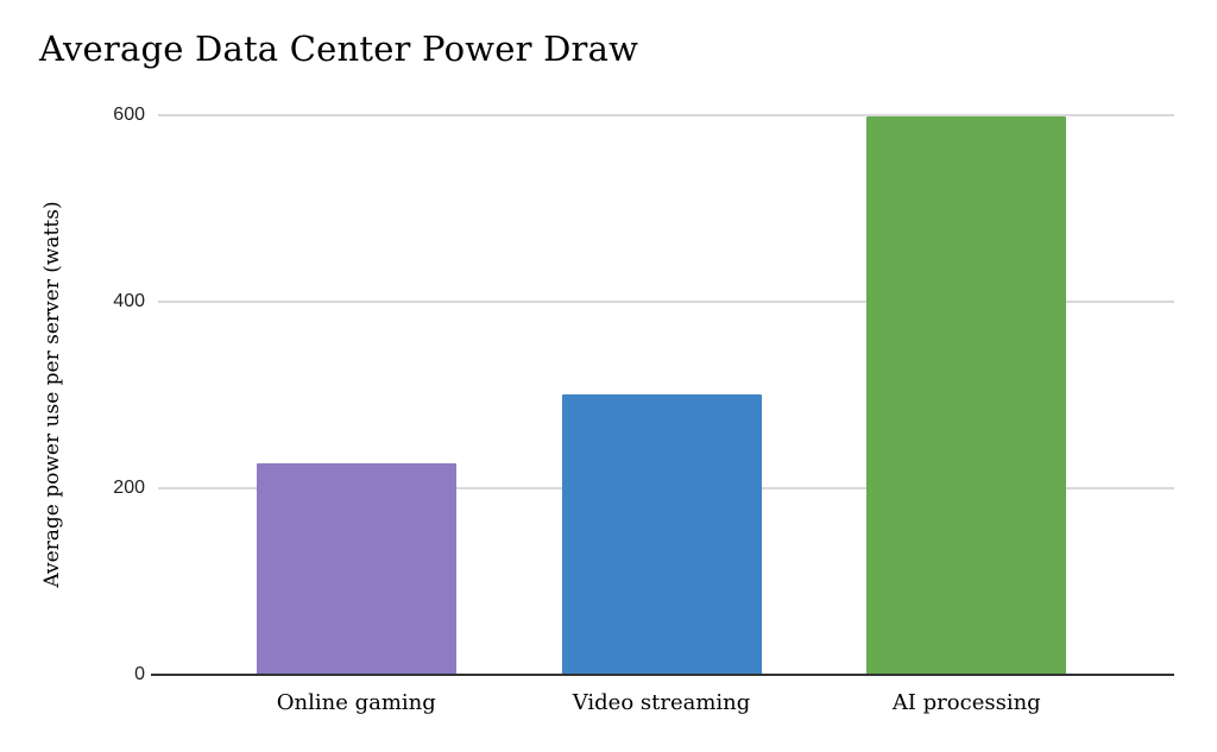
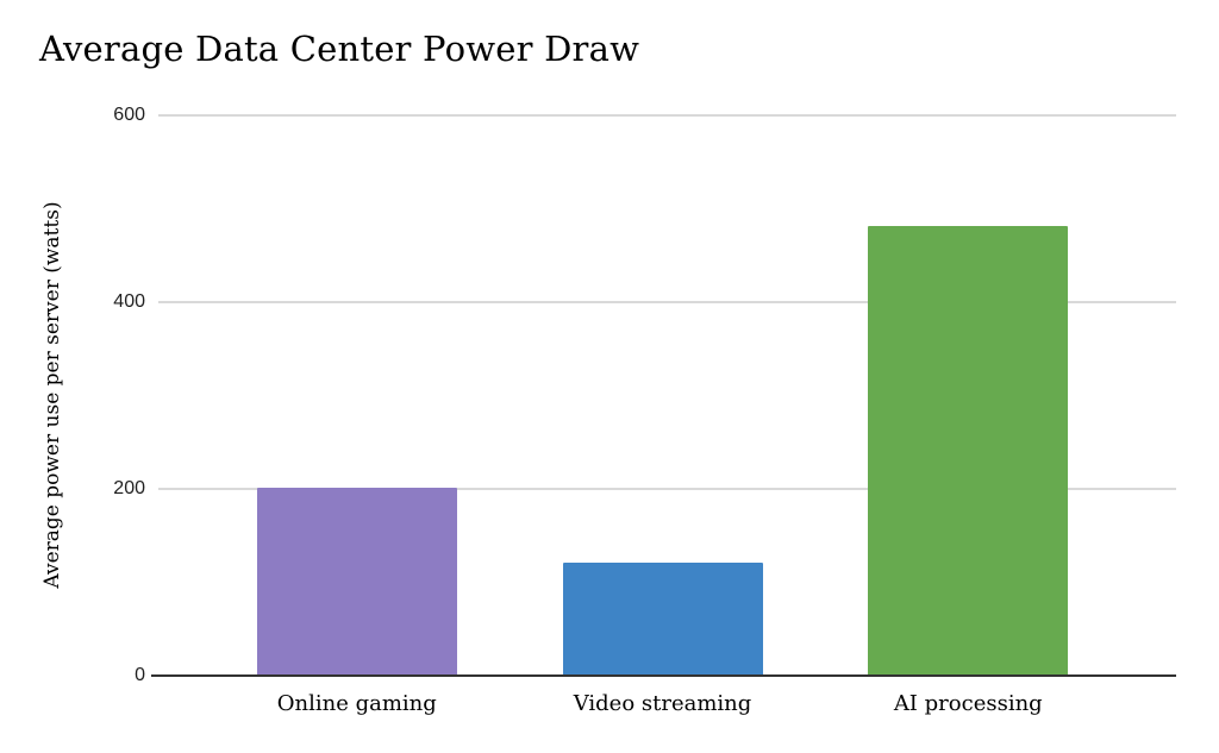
Online gaming: 220 -> 200
Video streaming: 300 -> 120
AI processing: 600 -> 480
